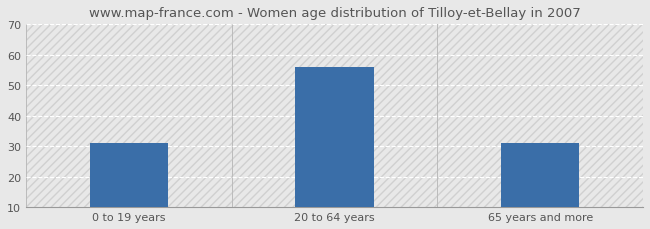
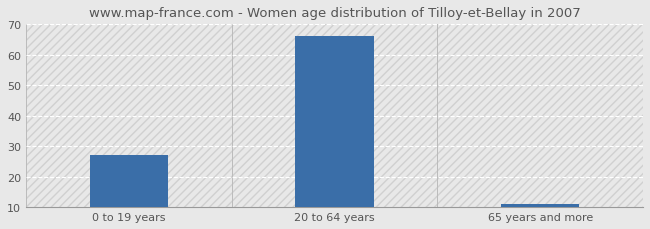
0 to 19 years: 31 -> 27
20 to 64 years: 56 -> 66
65 years and more: 31 -> 11
